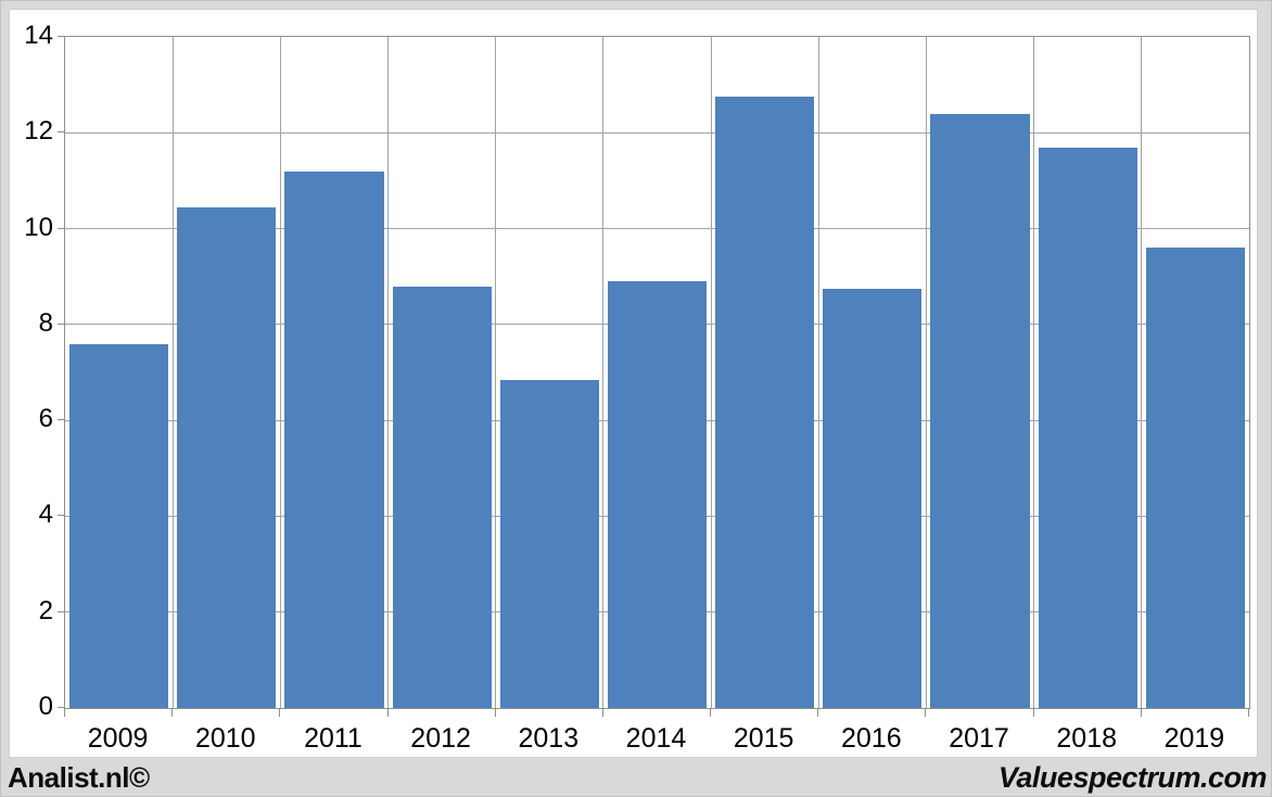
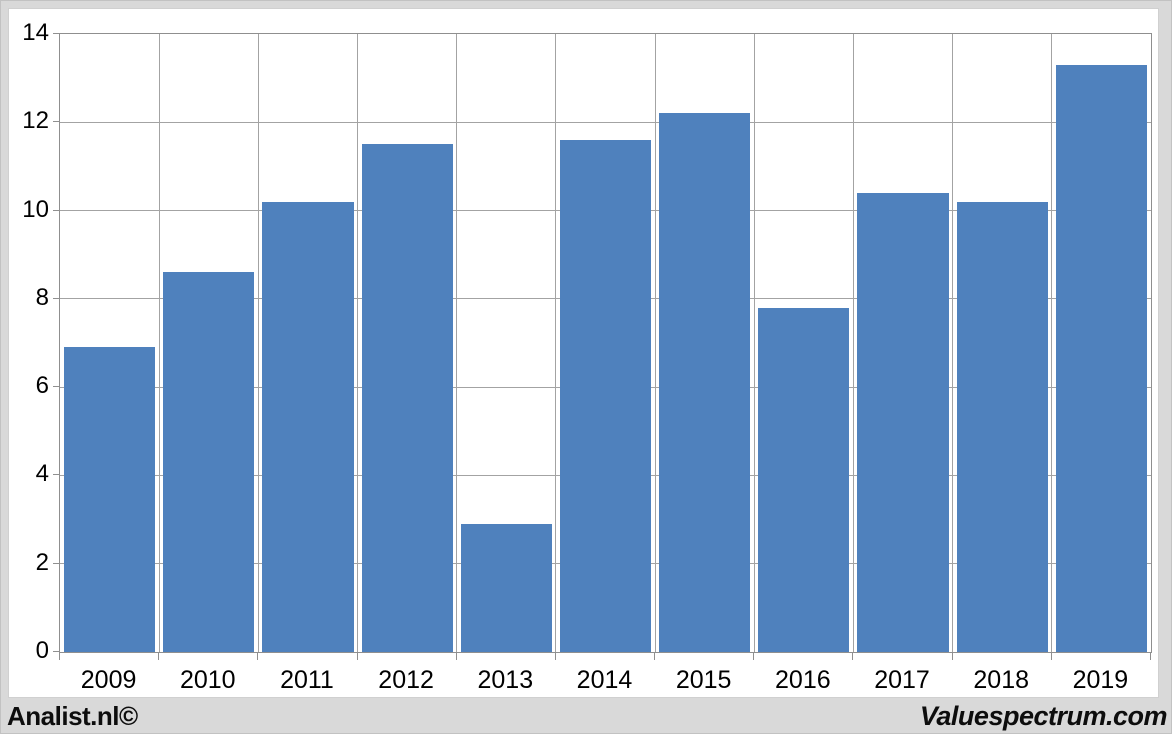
2009: 7.6 -> 6.9
2010: 10.4 -> 8.6
2011: 11.2 -> 10.2
2012: 8.8 -> 11.5
2013: 6.8 -> 2.9
2014: 8.9 -> 11.6
2015: 12.8 -> 12.2
2016: 8.8 -> 7.8
2017: 12.4 -> 10.4
2018: 11.7 -> 10.2
2019: 9.6 -> 13.3
